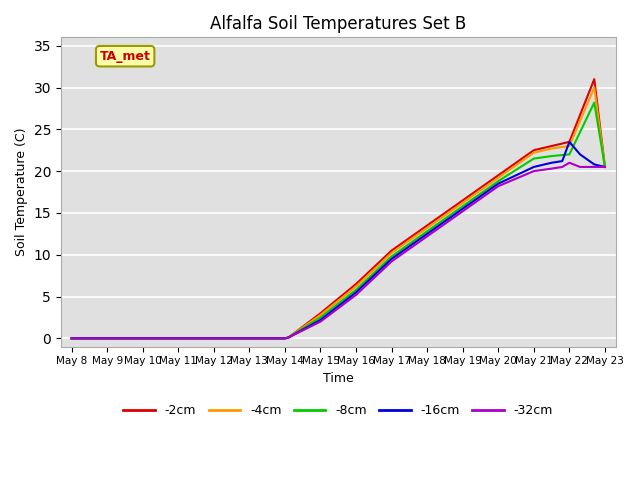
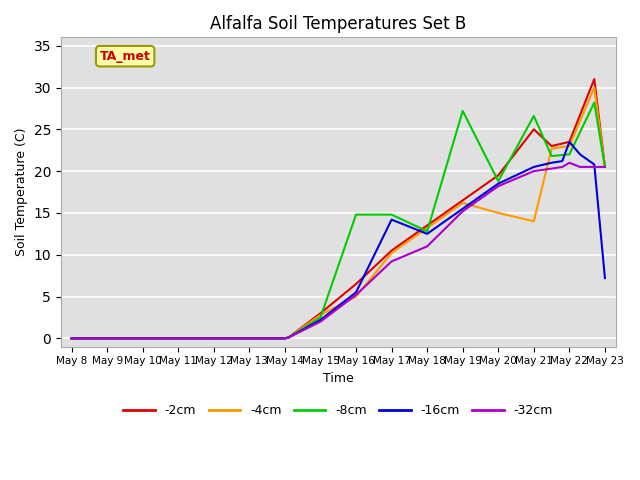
-4cm/May 16: 6.2 -> 5.0
-8cm/May 16: 5.8 -> 14.8
-8cm/May 17: 9.8 -> 14.8
-16cm/May 17: 9.5 -> 14.2
-32cm/May 18: 12.2 -> 11.0
-8cm/May 19: 15.8 -> 27.2
-4cm/May 20: 19.2 -> 15.0
-2cm/May 21: 22.5 -> 25.0
-4cm/May 21: 22.2 -> 14.0
-8cm/May 21: 21.5 -> 26.6
-16cm/May 23: 20.5 -> 7.2
